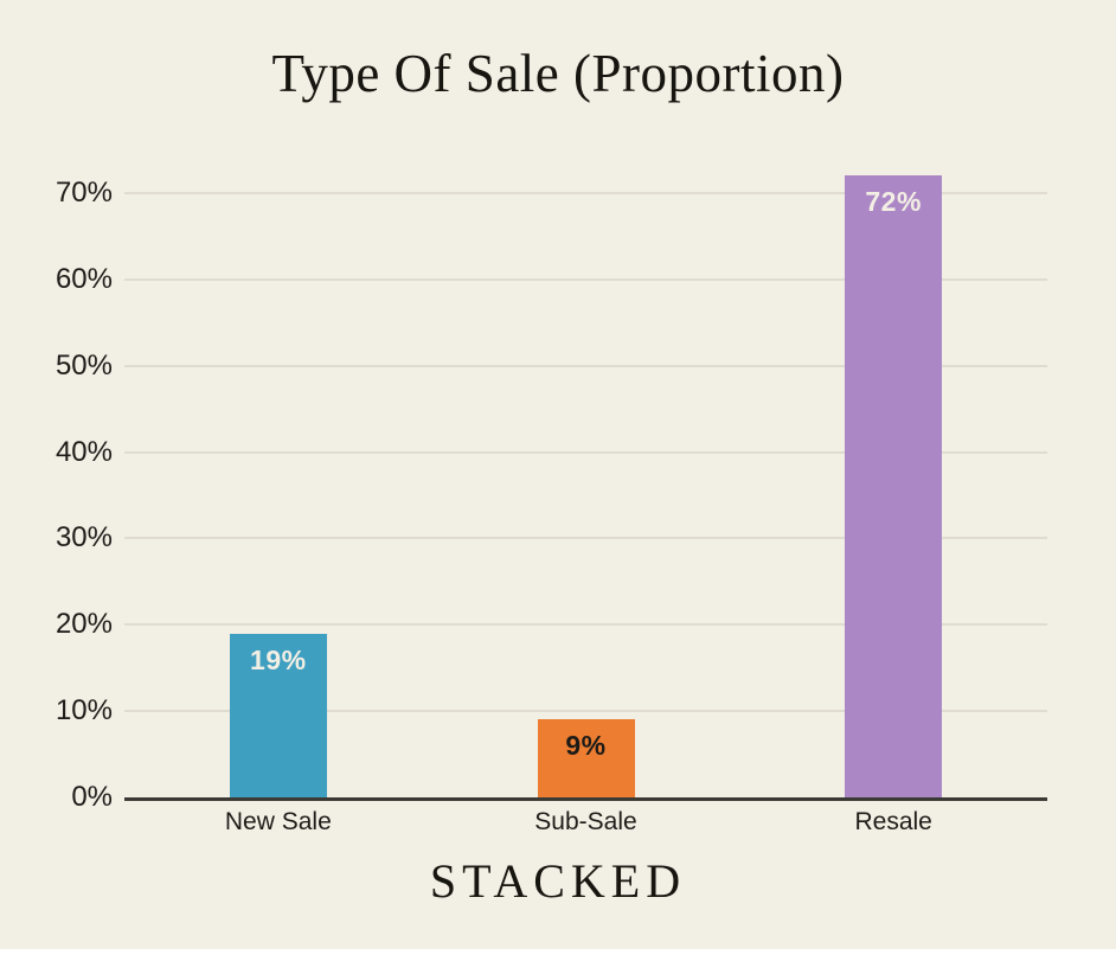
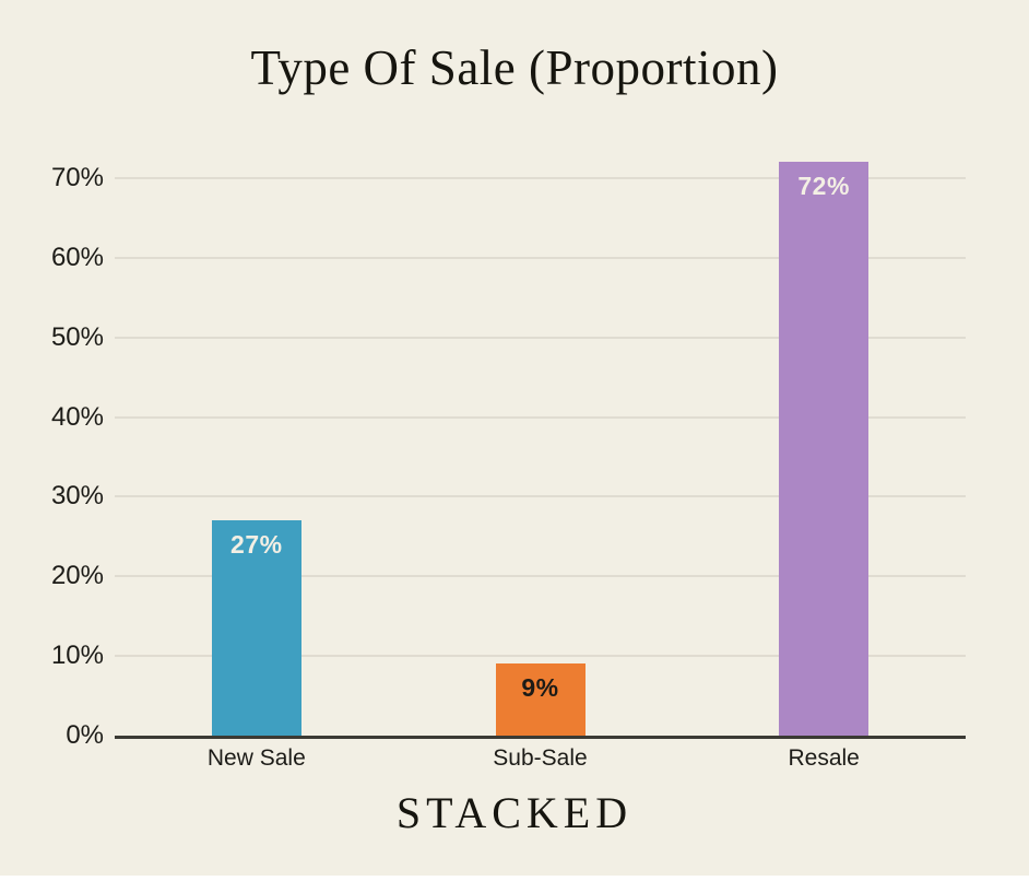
New Sale: 19% -> 27%
